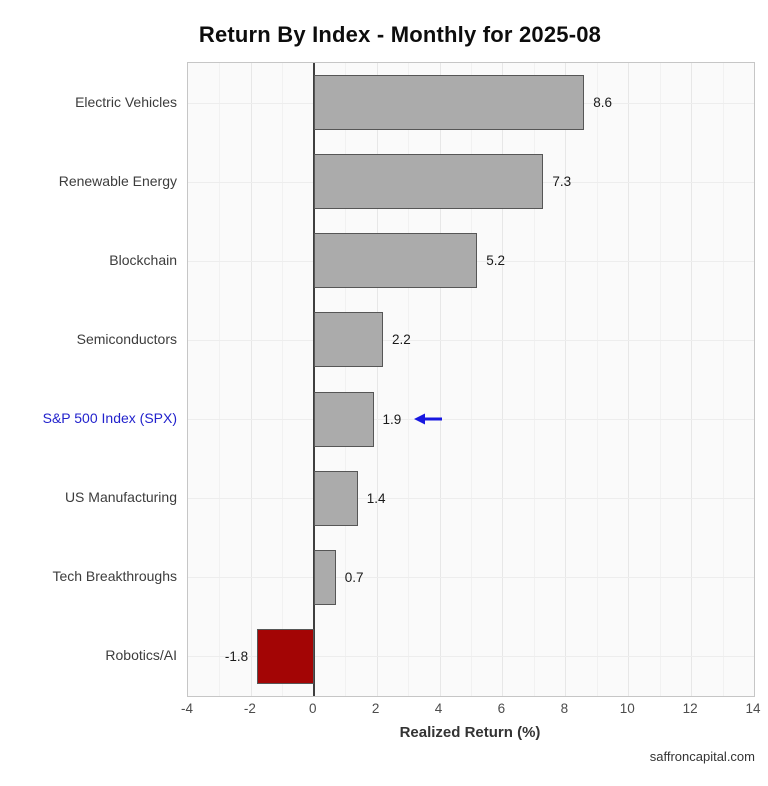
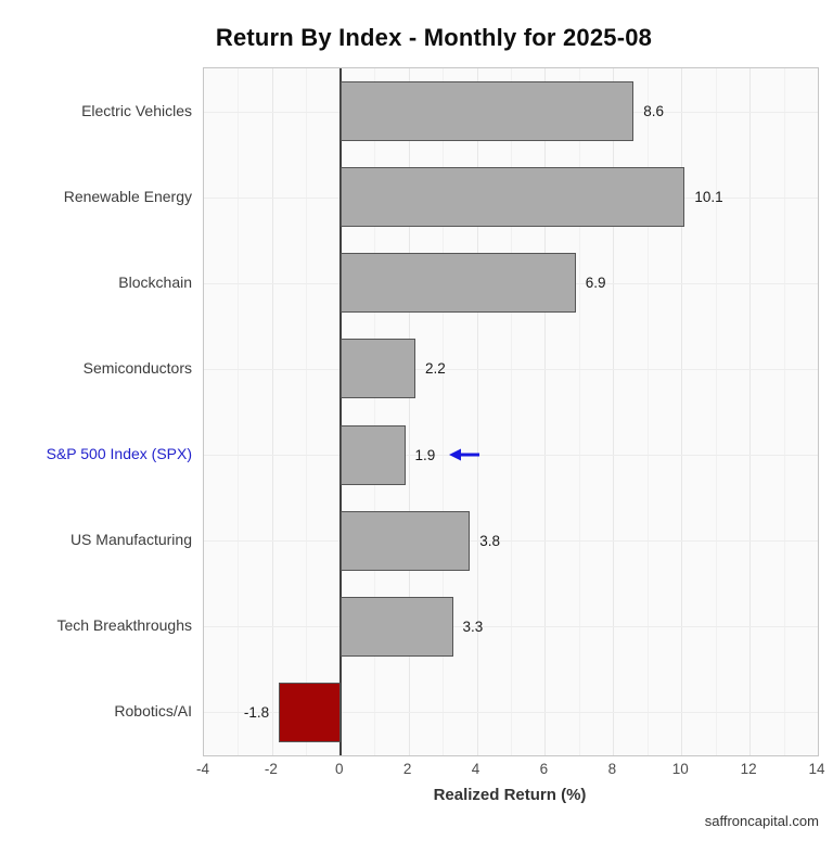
Renewable Energy: 7.3 -> 10.1
Blockchain: 5.2 -> 6.9
US Manufacturing: 1.4 -> 3.8
Tech Breakthroughs: 0.7 -> 3.3
